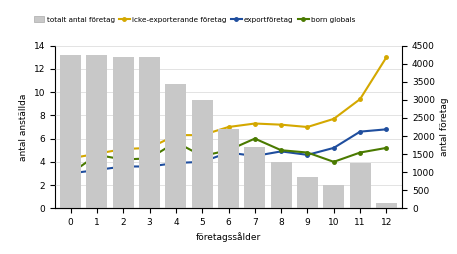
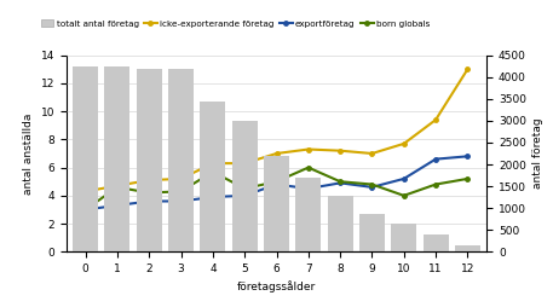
totalt antal företag/11: 1250 -> 390
